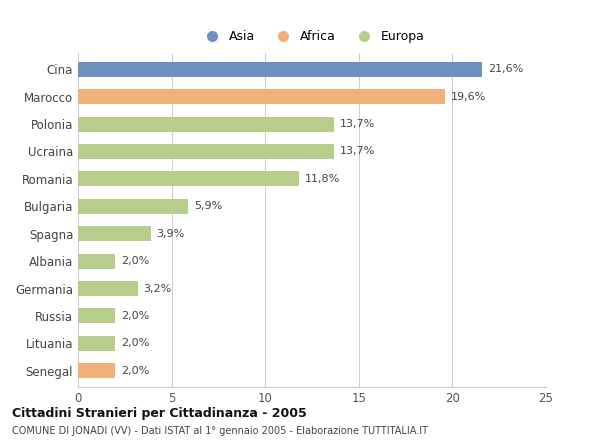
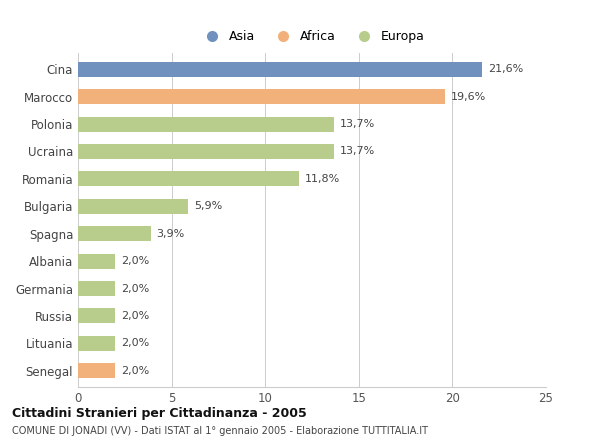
Germania: 3,2% -> 2,0%
